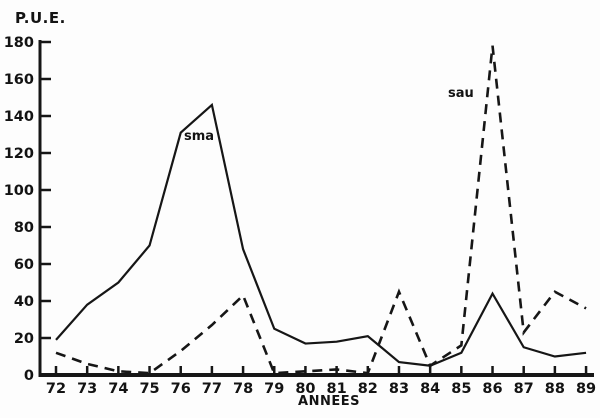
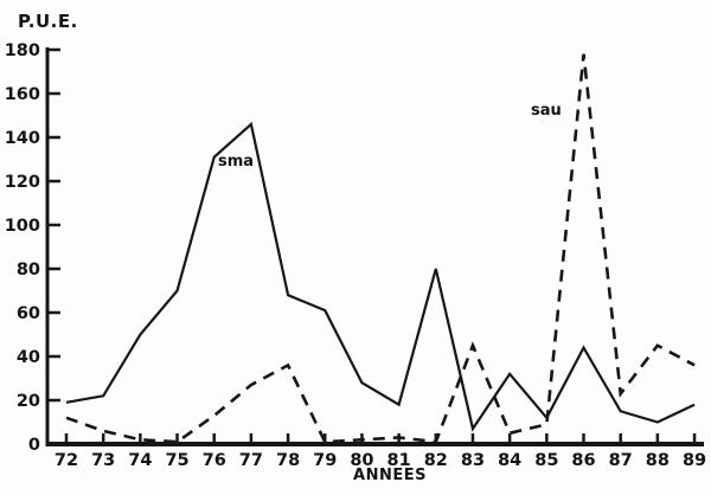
sma/73: 38 -> 22
sau/78: 43 -> 36
sma/79: 25 -> 61
sma/80: 17 -> 28
sma/82: 21 -> 80
sma/84: 5 -> 32
sau/85: 16 -> 9
sma/89: 12 -> 18
